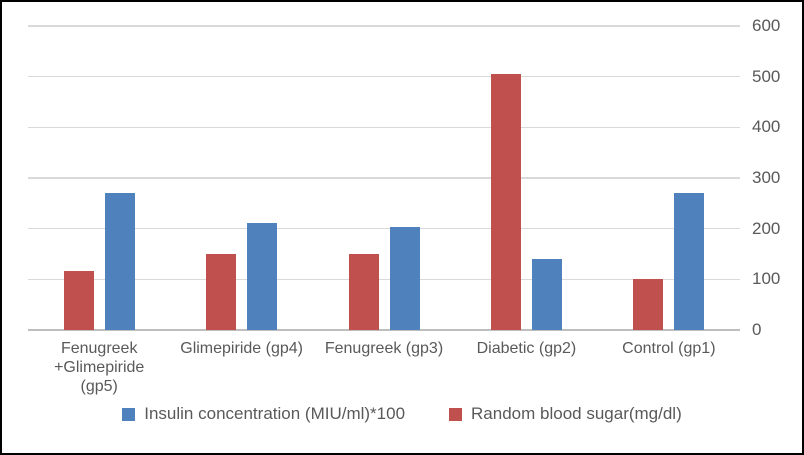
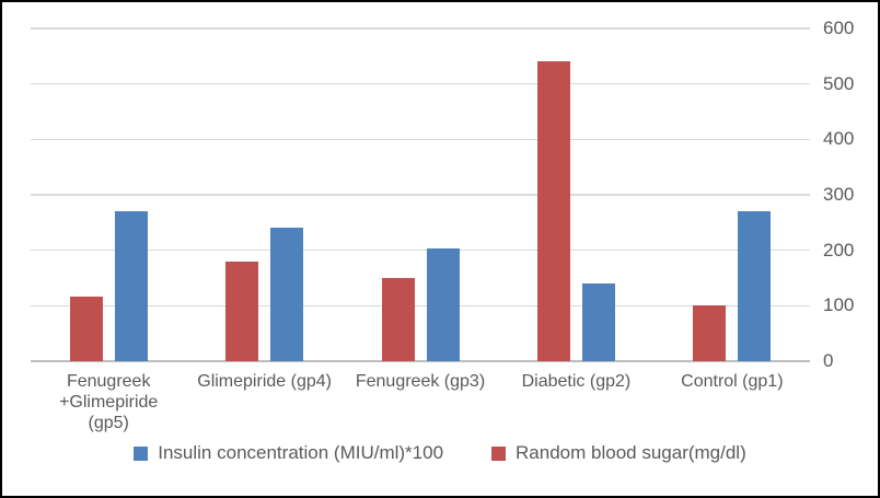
Insulin concentration (MIU/ml)*100/Glimepiride (gp4): 210 -> 240
Random blood sugar(mg/dl)/Glimepiride (gp4): 150 -> 180
Random blood sugar(mg/dl)/Diabetic (gp2): 500 -> 540
